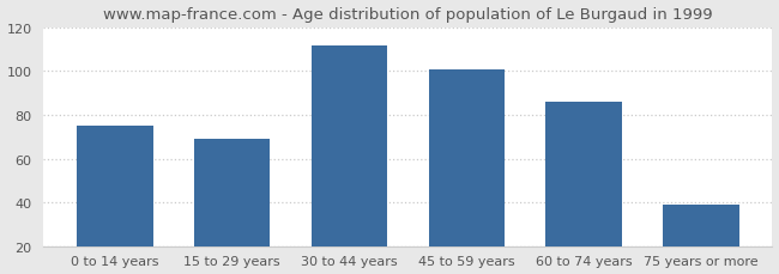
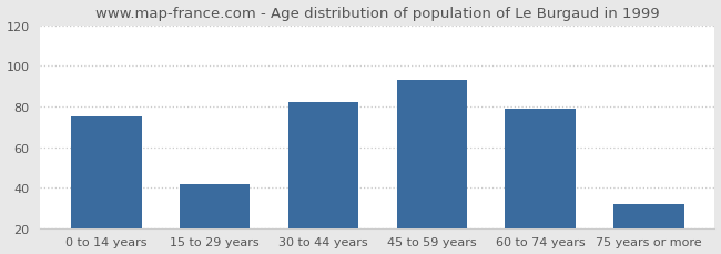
15 to 29 years: 69 -> 42
30 to 44 years: 112 -> 82
45 to 59 years: 101 -> 93
60 to 74 years: 86 -> 79
75 years or more: 39 -> 32
